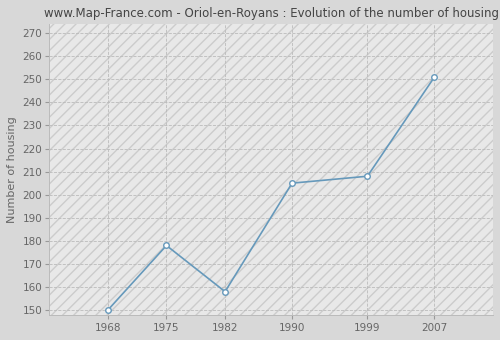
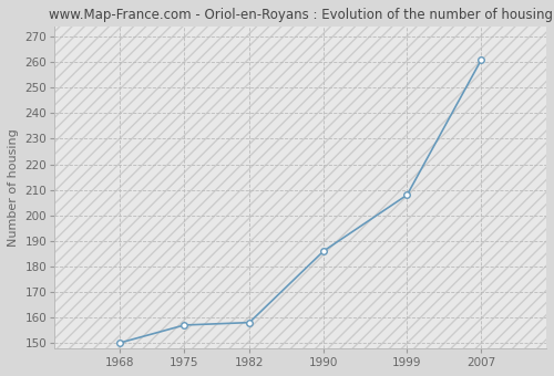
1975: 178 -> 157
1990: 205 -> 186
2007: 251 -> 261
